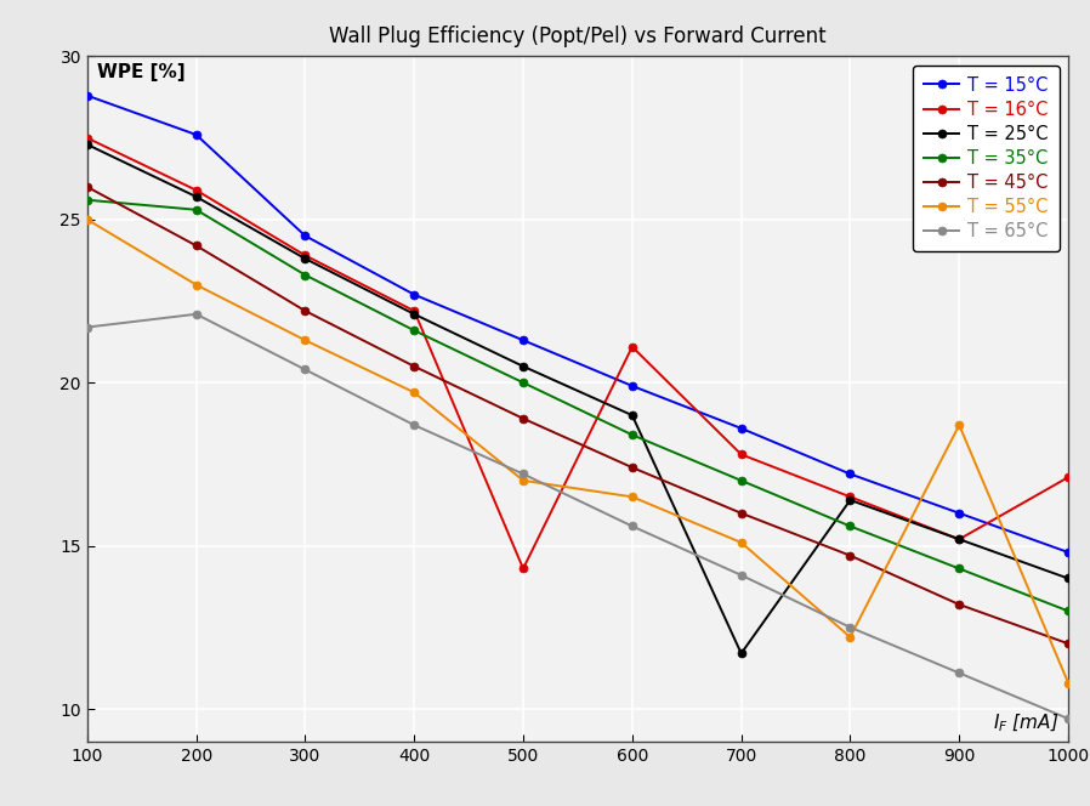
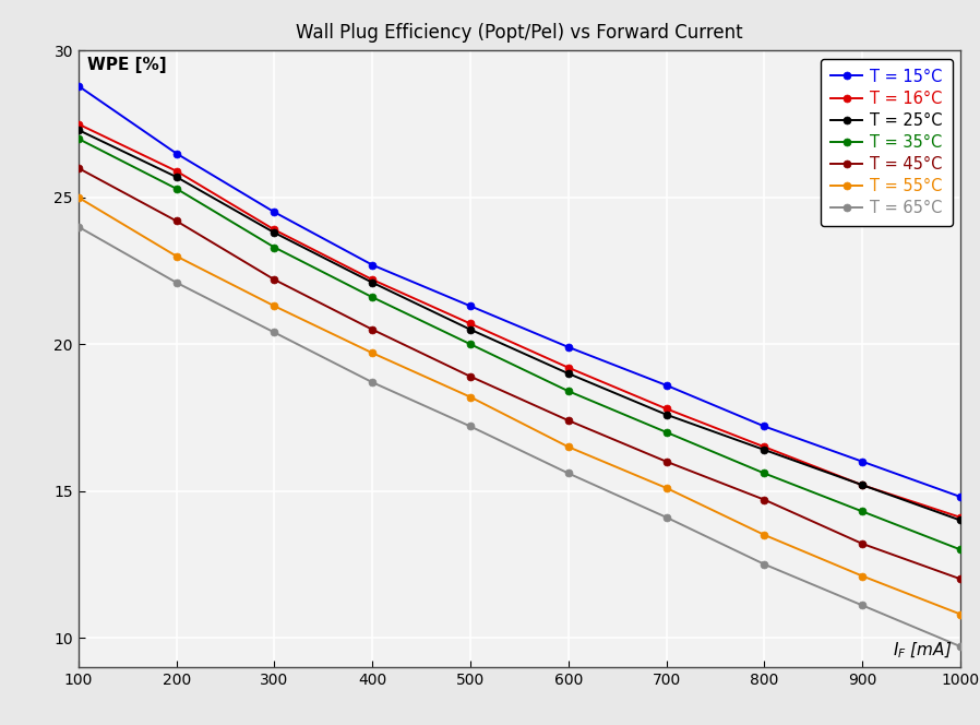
T = 35°C/100: 25.6 -> 27.0
T = 65°C/100: 21.7 -> 24.0
T = 15°C/200: 27.6 -> 26.5
T = 16°C/500: 14.3 -> 20.7
T = 55°C/500: 17.0 -> 18.2
T = 16°C/600: 21.1 -> 19.2
T = 25°C/700: 11.7 -> 17.6
T = 55°C/800: 12.2 -> 13.5
T = 55°C/900: 18.7 -> 12.1
T = 16°C/1000: 17.1 -> 14.1
